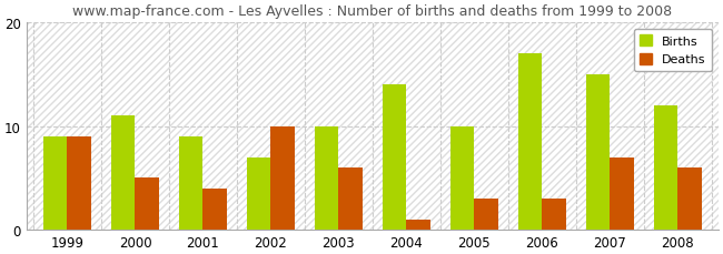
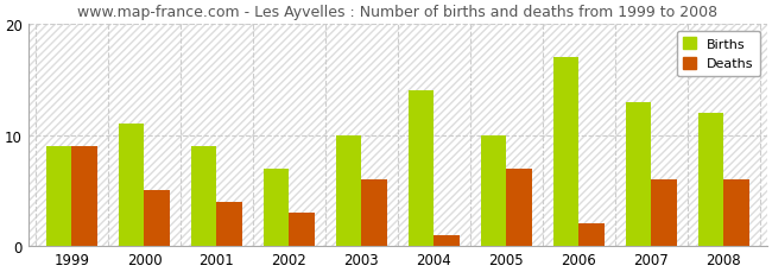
Deaths/2002: 10 -> 3
Deaths/2005: 3 -> 7
Deaths/2006: 3 -> 2
Births/2007: 15 -> 13
Deaths/2007: 7 -> 6
